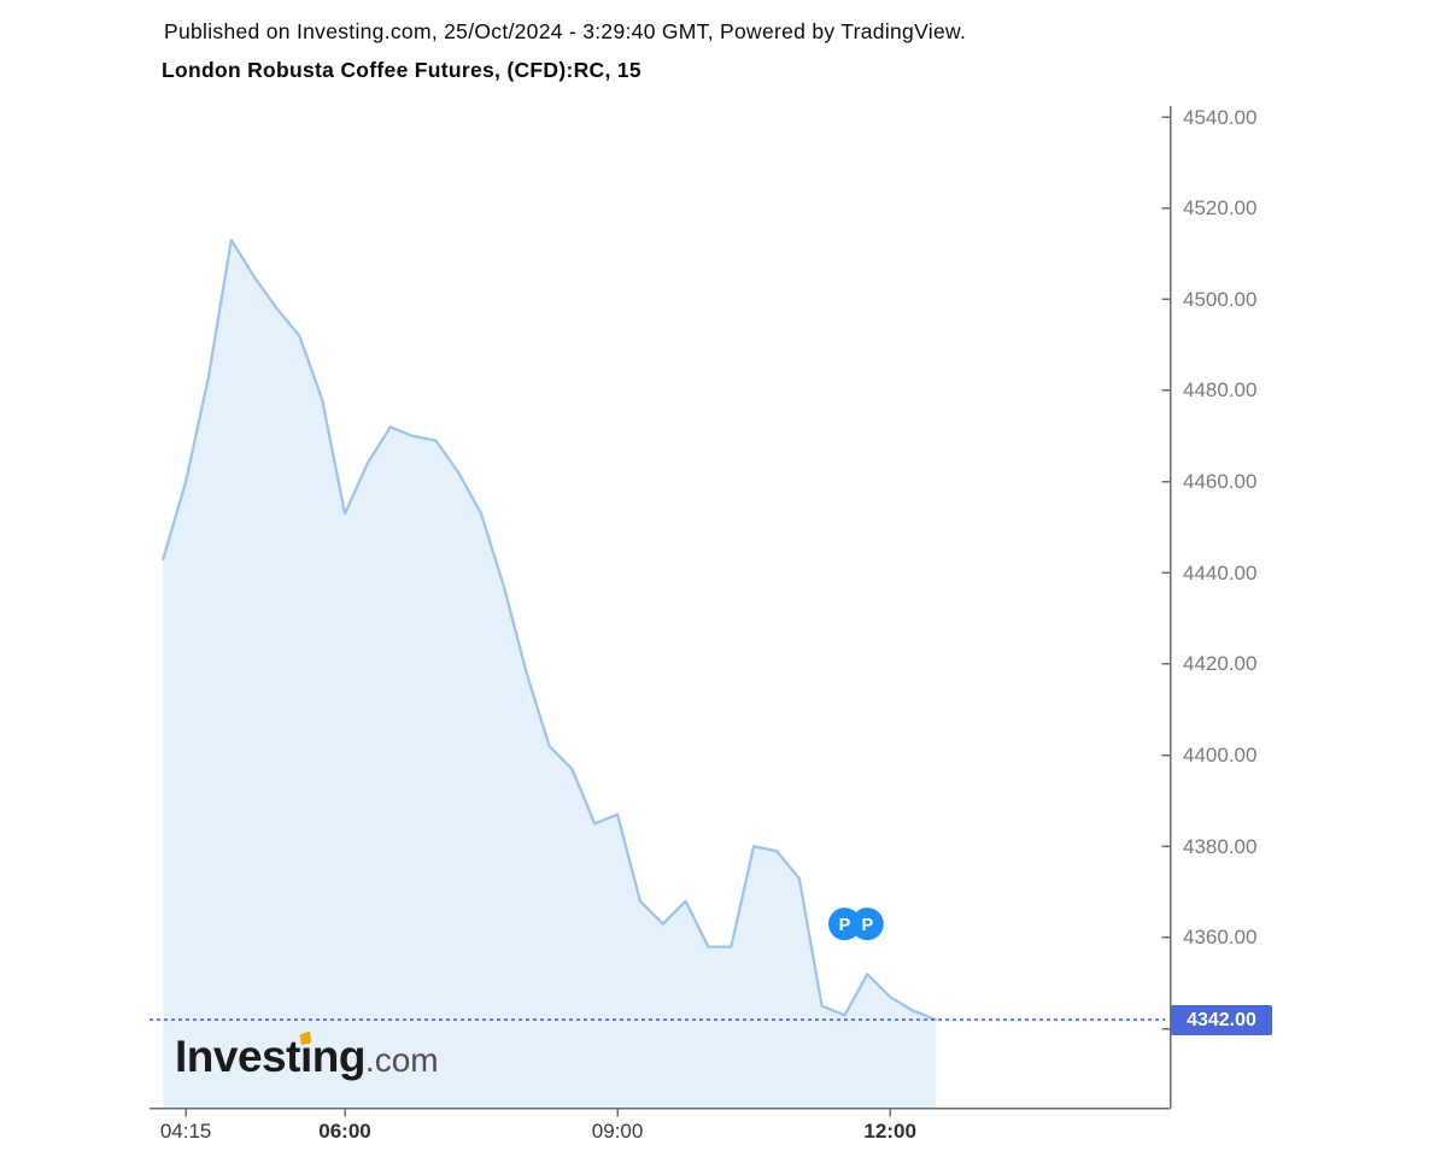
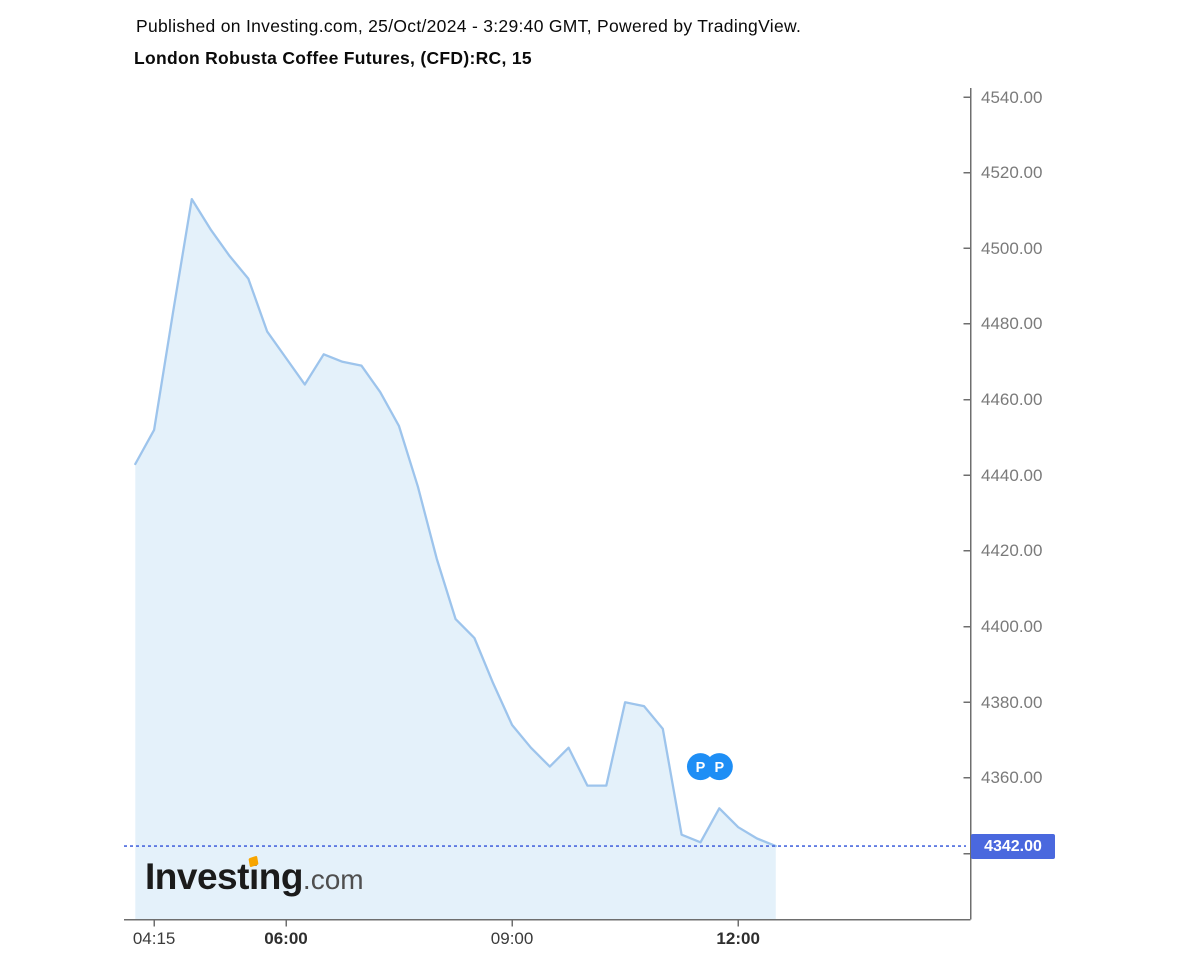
04:15: 4460 -> 4452
06:00: 4453 -> 4471
09:00: 4387 -> 4374
